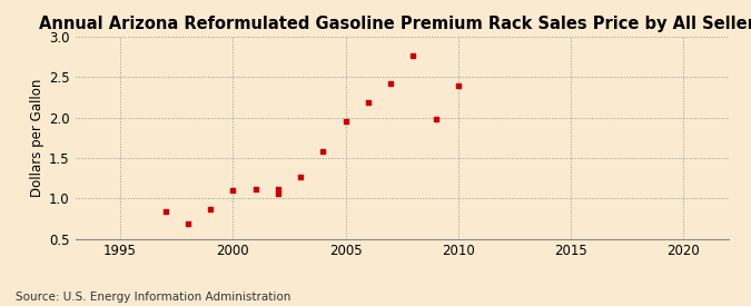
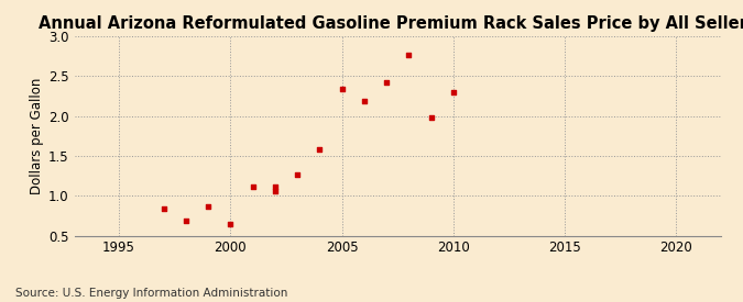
2000: 1.10 -> 0.64
2005: 1.96 -> 2.34
2010: 2.40 -> 2.30
